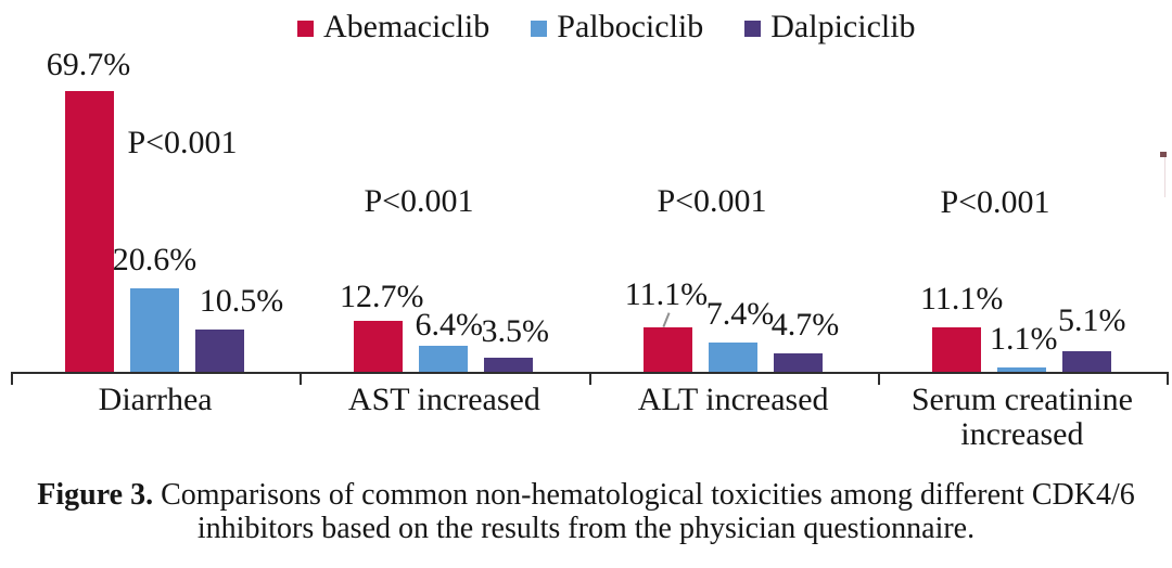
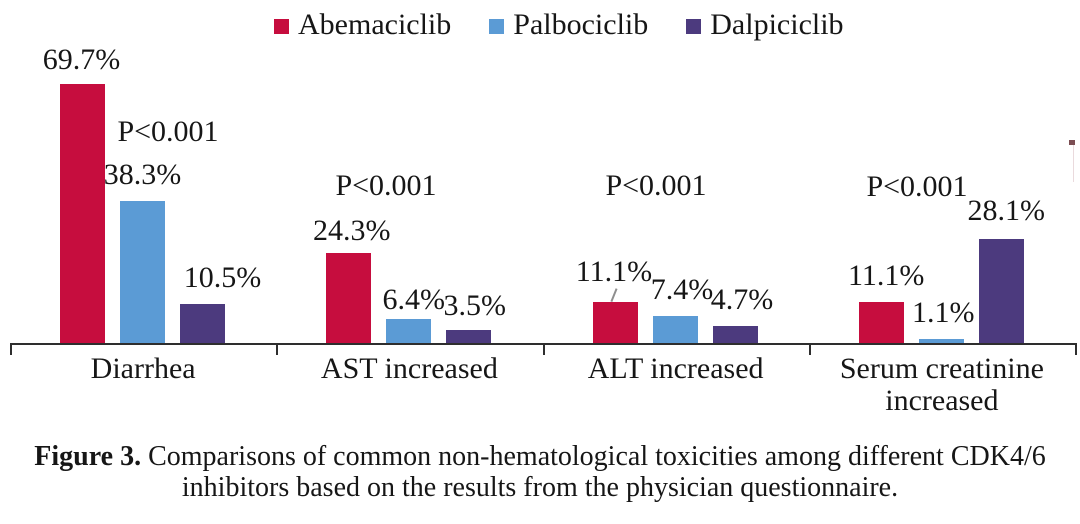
Palbociclib/Diarrhea: 20.6% -> 38.3%
Abemaciclib/AST increased: 12.7% -> 24.3%
Dalpiciclib/Serum creatinine increased: 5.1% -> 28.1%
